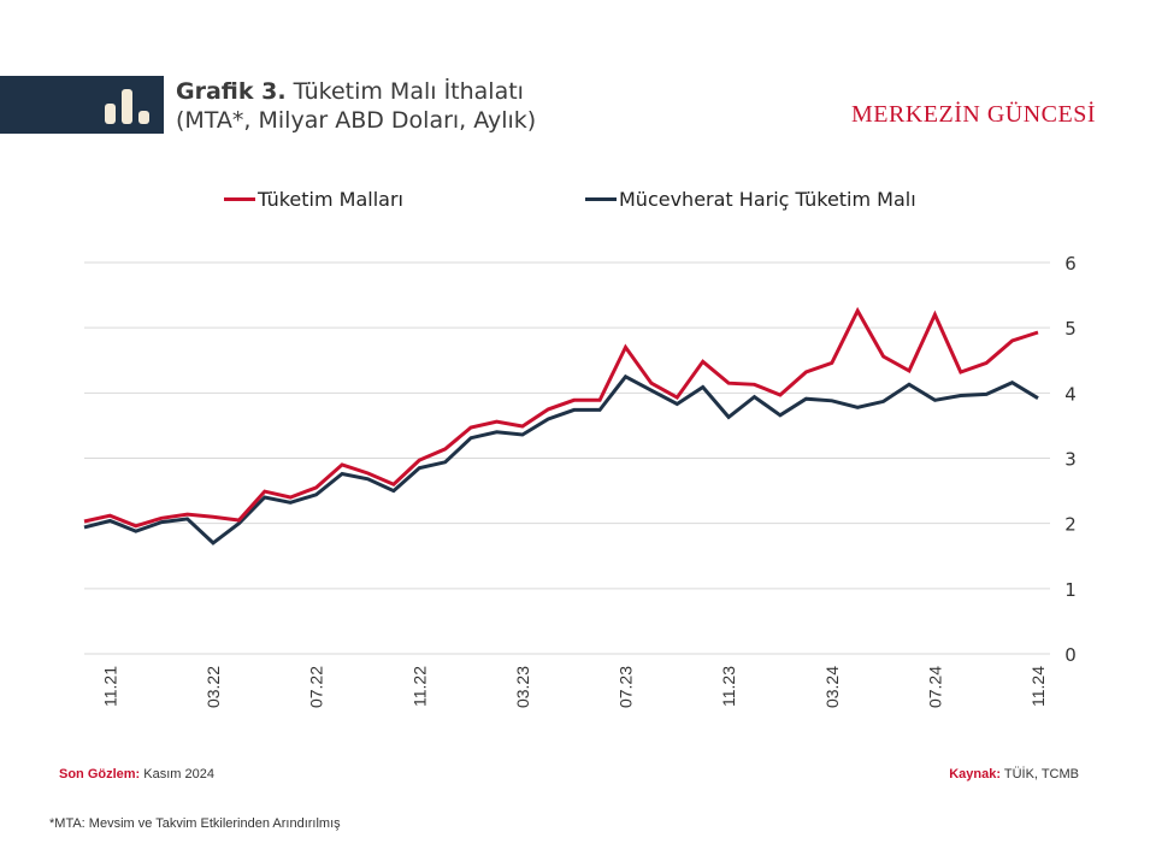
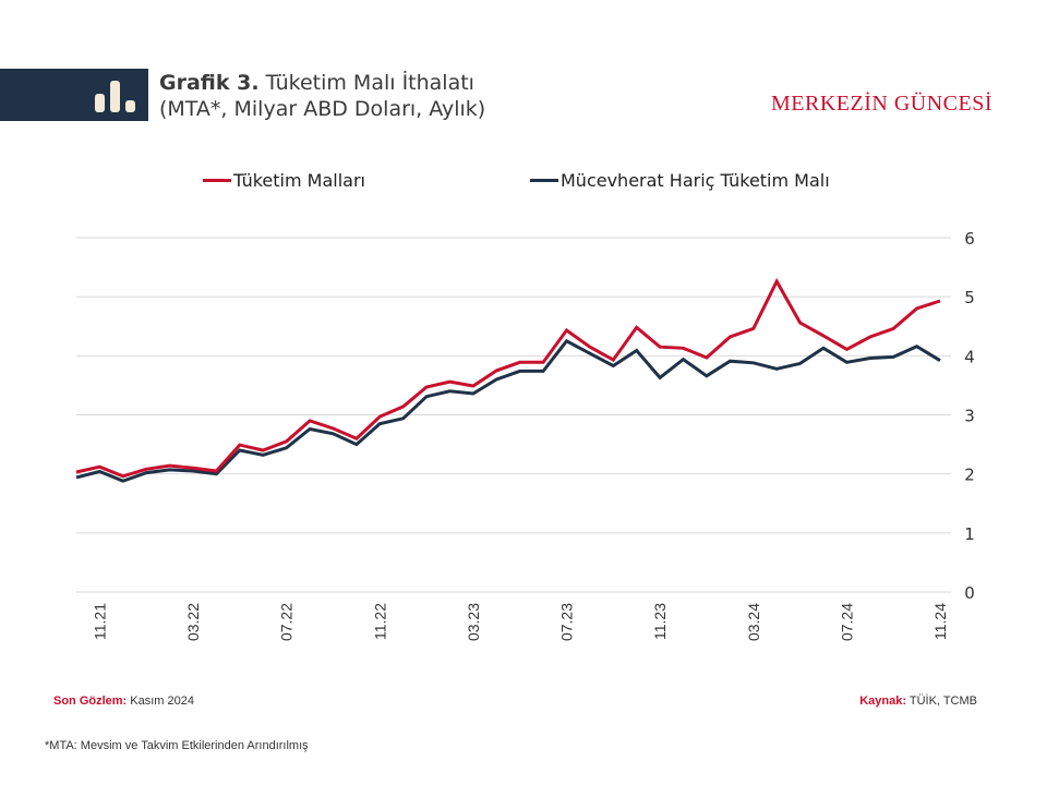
Mücevherat Hariç Tüketim Malı/03.22: 1.7 -> 2.0
Tüketim Malları/07.23: 4.7 -> 4.4
Tüketim Malları/07.24: 5.2 -> 4.1
